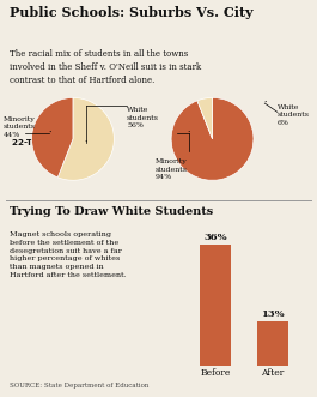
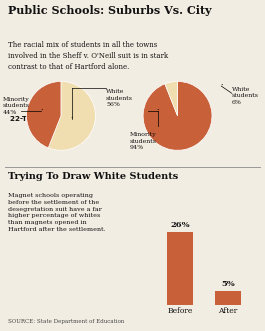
Before: 36% -> 26%
After: 13% -> 5%
